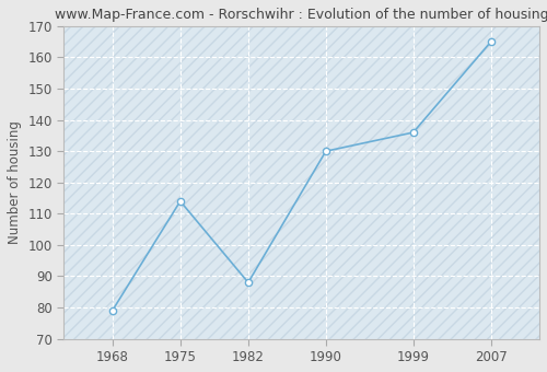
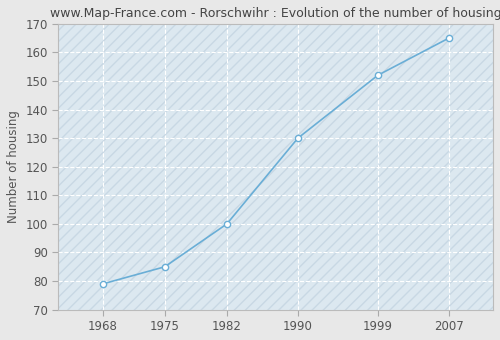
1975: 114 -> 85
1982: 88 -> 100
1999: 136 -> 152
